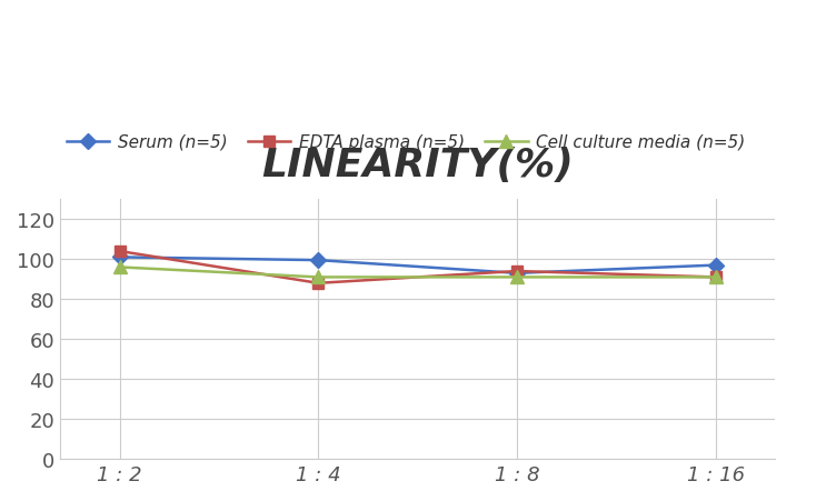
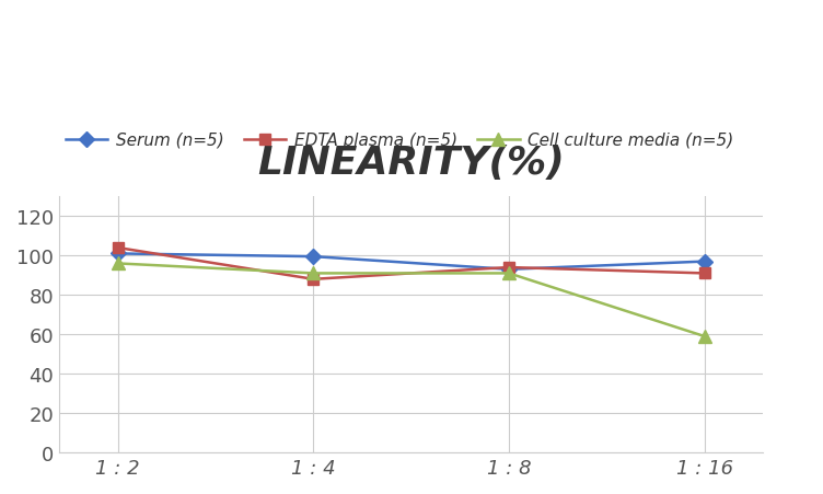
Cell culture media (n=5)/1 : 16: 91 -> 59
